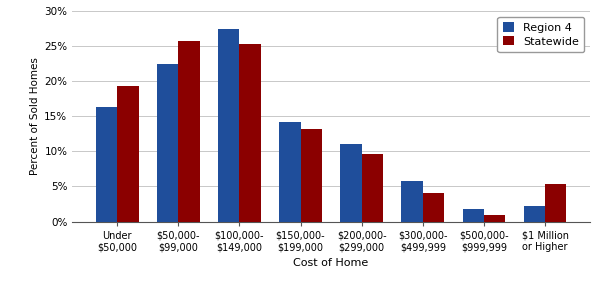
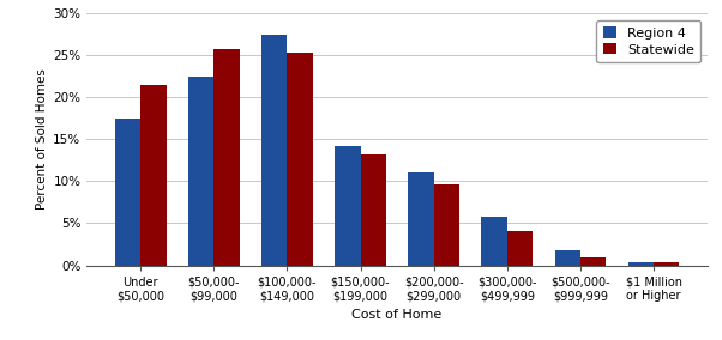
Region 4/Under $50,000: 16.4% -> 17.5%
Statewide/Under $50,000: 19.4% -> 21.5%
Region 4/$1 Million or Higher: 2.2% -> 0.3%
Statewide/$1 Million or Higher: 5.4% -> 0.3%
